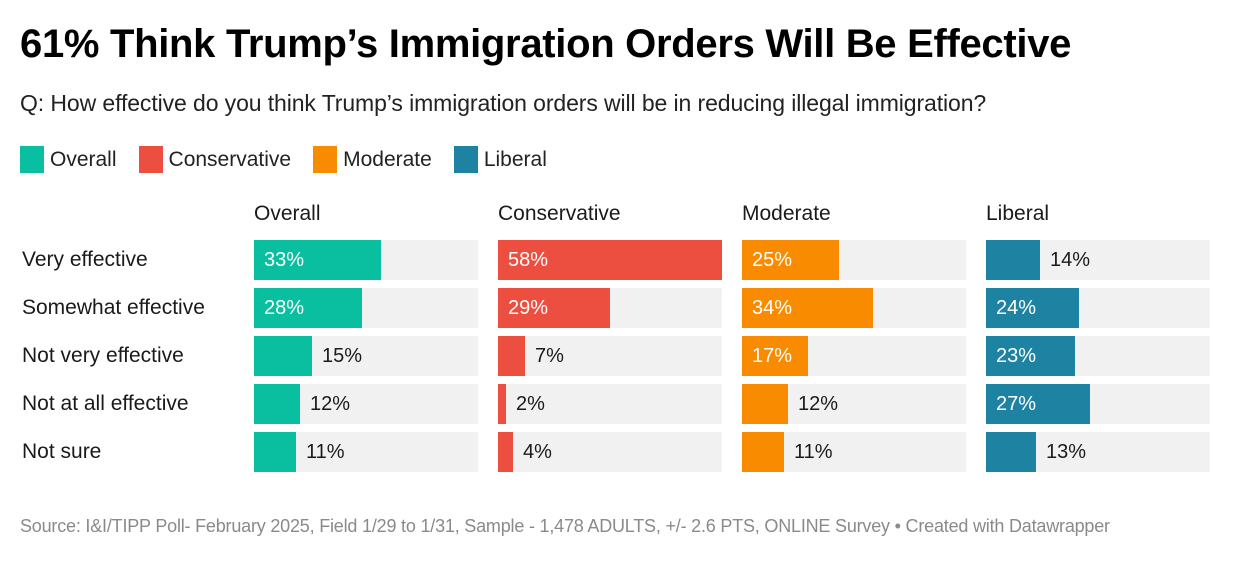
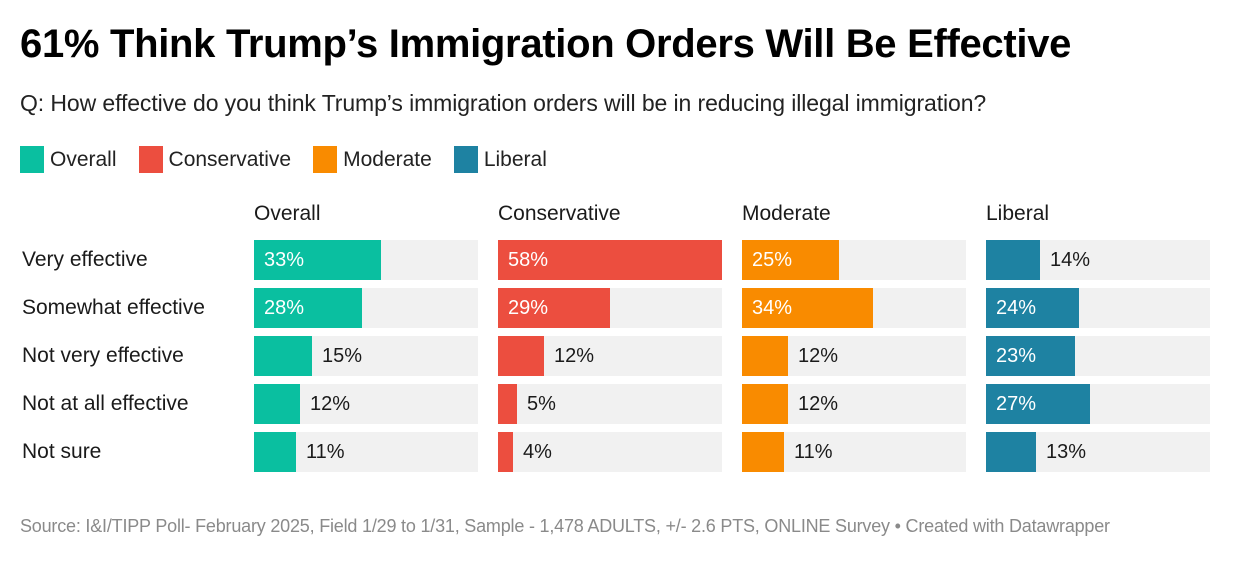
Conservative/Not very effective: 7% -> 12%
Moderate/Not very effective: 17% -> 12%
Conservative/Not at all effective: 2% -> 5%
